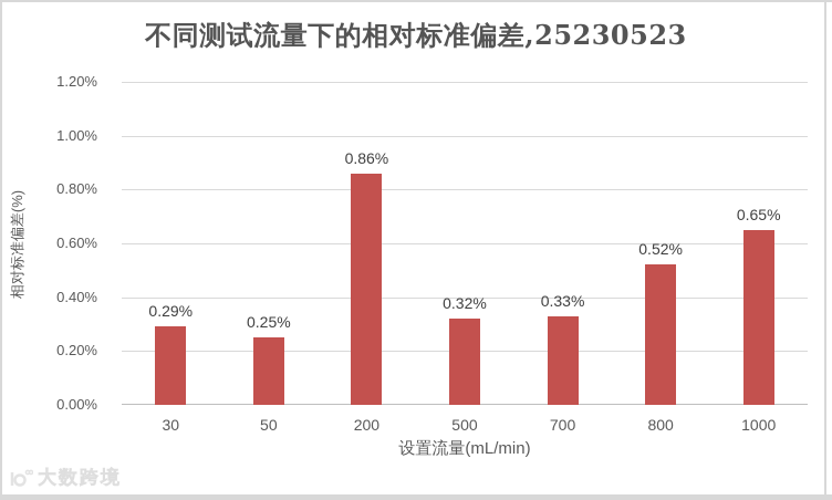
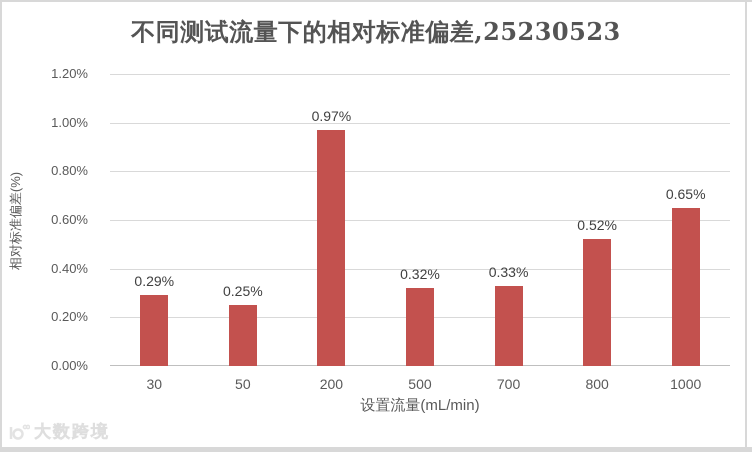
200: 0.86% -> 0.97%
